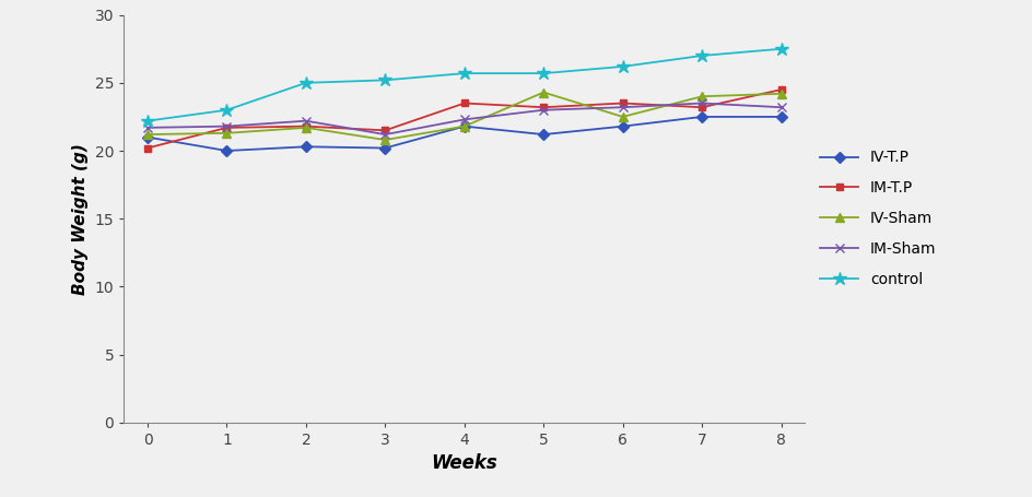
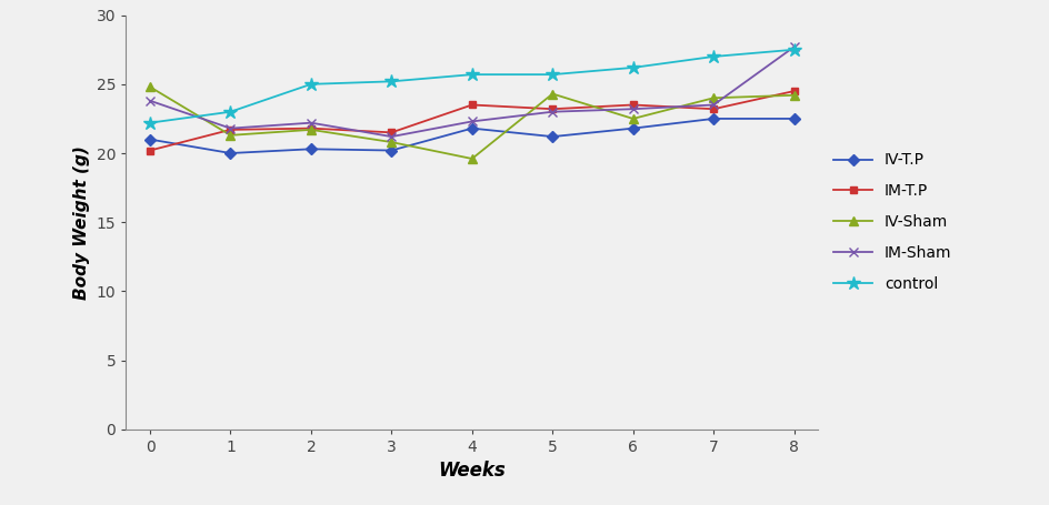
IV-Sham/0: 21.2 -> 24.8
IM-Sham/0: 21.7 -> 23.8
IV-Sham/4: 21.8 -> 19.6
IM-Sham/8: 23.2 -> 27.7
